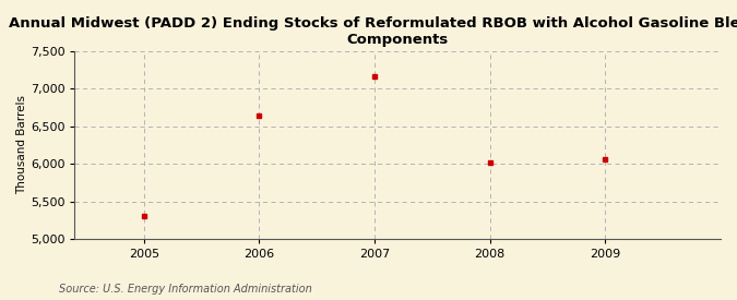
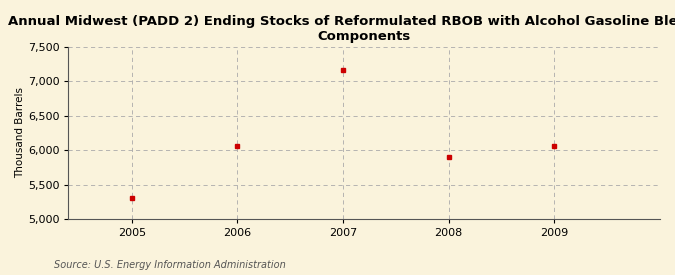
2006: 6,640 -> 6,060
2008: 6,020 -> 5,900
